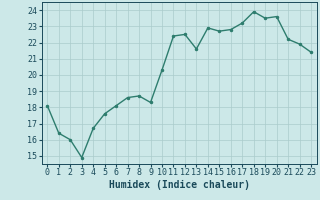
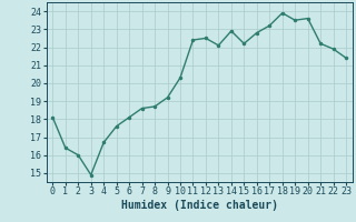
9: 18.3 -> 19.2
13: 21.6 -> 22.1
15: 22.7 -> 22.2
